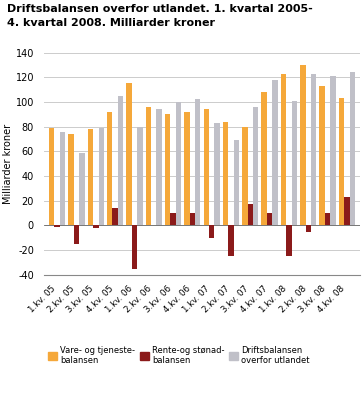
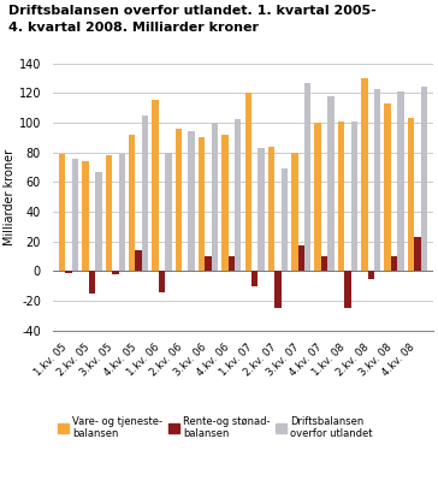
Driftsbalansen overfor utlandet/2.kv. 05: 59 -> 67
Rente-og stønad- balansen/1.kv. 06: -35 -> -14
Vare- og tjeneste- balansen/1.kv. 07: 94 -> 120
Driftsbalansen overfor utlandet/3.kv. 07: 96 -> 127
Vare- og tjeneste- balansen/4.kv. 07: 108 -> 100
Vare- og tjeneste- balansen/1.kv. 08: 123 -> 101
